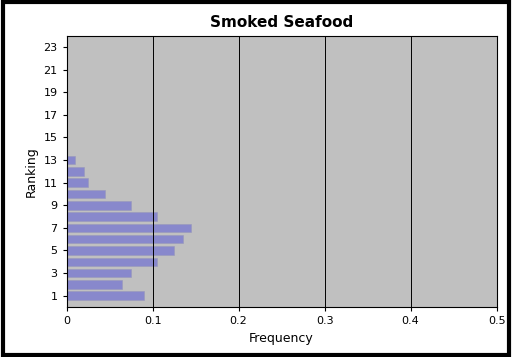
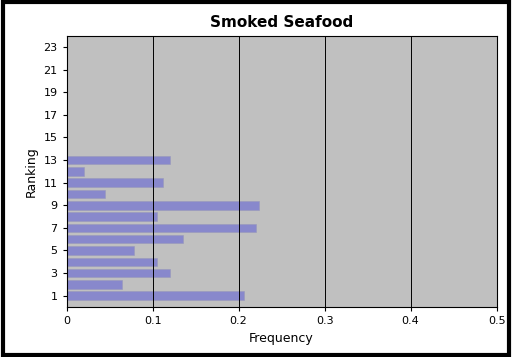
13: 0.010 -> 0.120
11: 0.025 -> 0.112
9: 0.075 -> 0.224
7: 0.145 -> 0.220
5: 0.125 -> 0.078
3: 0.075 -> 0.120
1: 0.090 -> 0.206
